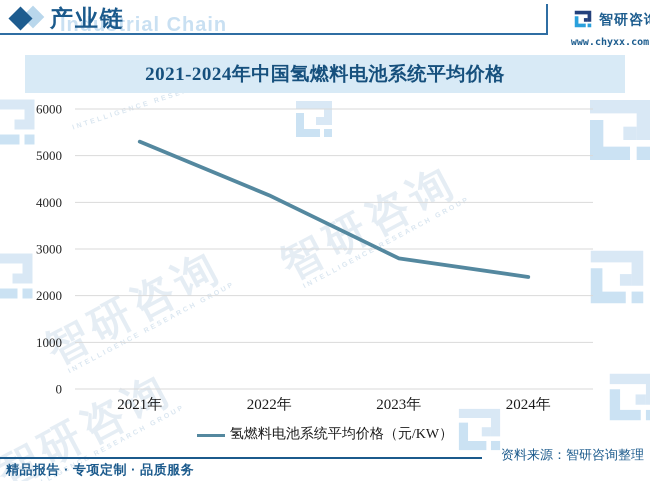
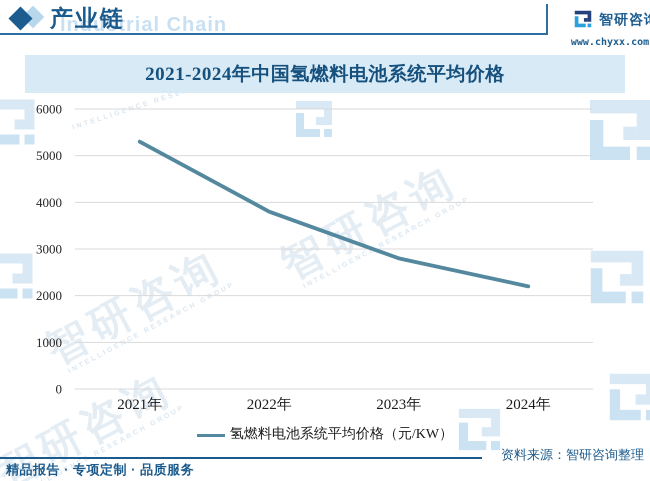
2022年: 4200 -> 3800
2024年: 2400 -> 2200
